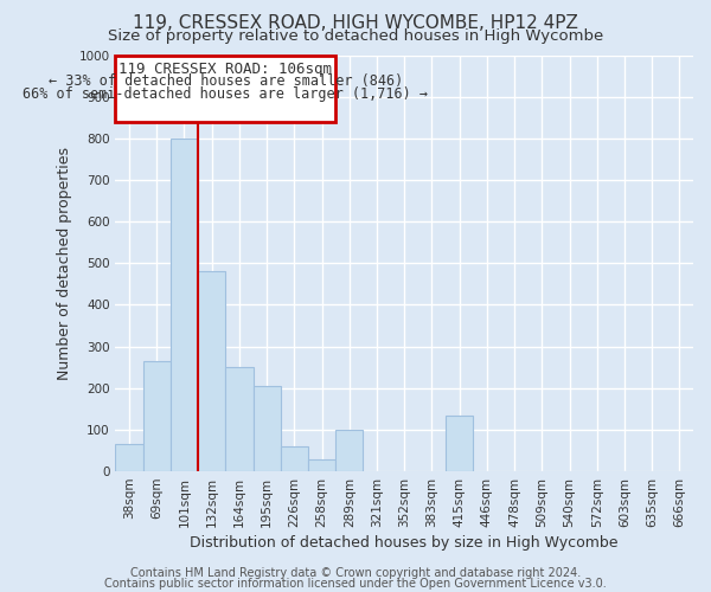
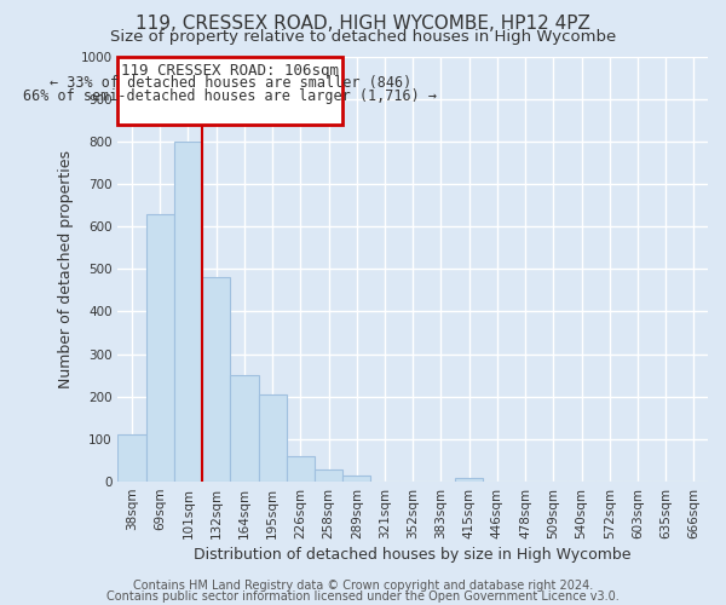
38sqm: 65 -> 110
69sqm: 265 -> 630
289sqm: 100 -> 15
415sqm: 135 -> 10
